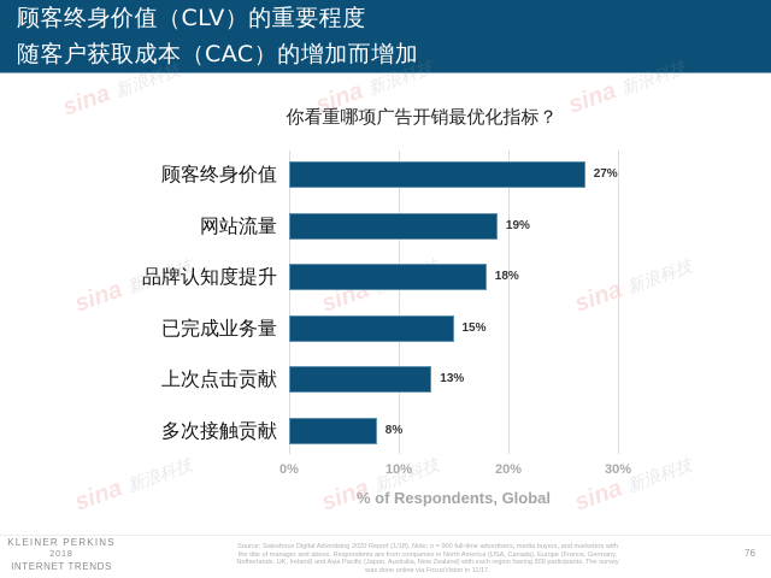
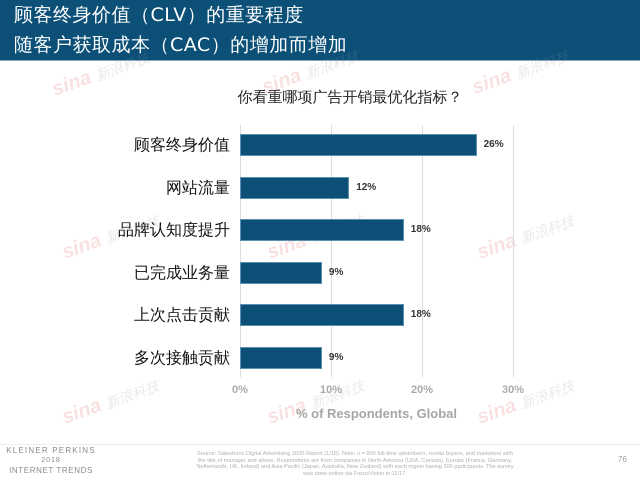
顾客终身价值: 27% -> 26%
网站流量: 19% -> 12%
已完成业务量: 15% -> 9%
上次点击贡献: 13% -> 18%
多次接触贡献: 8% -> 9%
